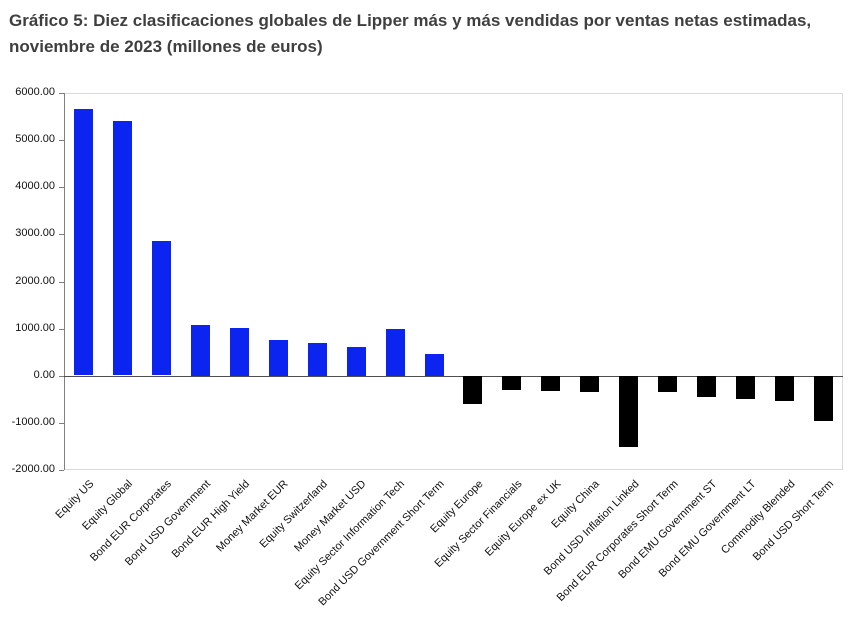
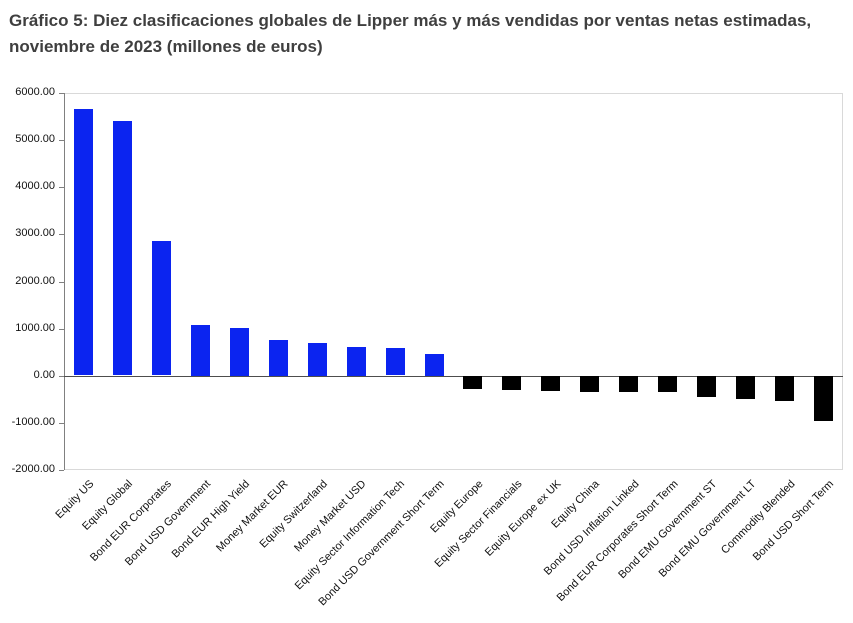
Equity Sector Information Tech: 1000 -> 600
Equity Europe: -600 -> -300
Bond USD Inflation Linked: -1500 -> -300
